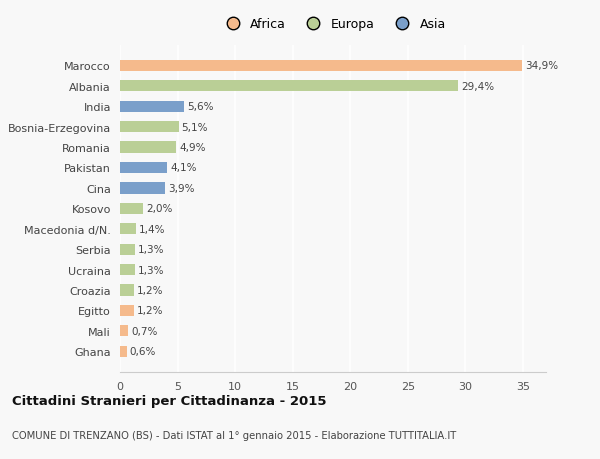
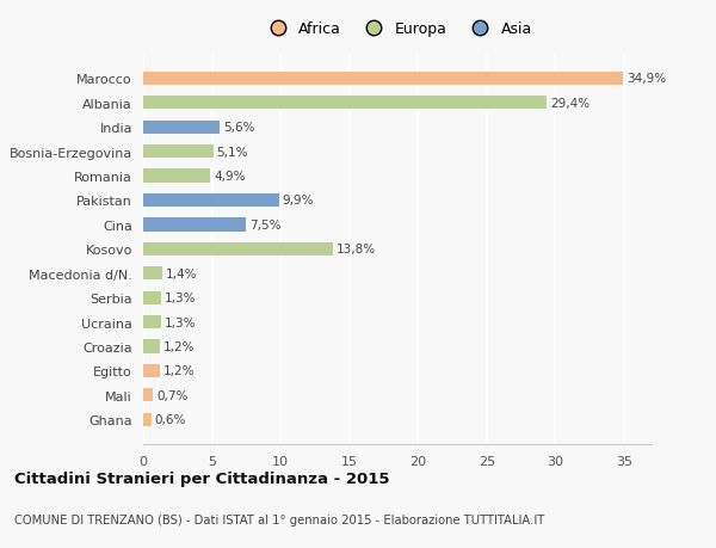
Pakistan: 4,1% -> 9,9%
Cina: 3,9% -> 7,5%
Kosovo: 2,0% -> 13,8%
